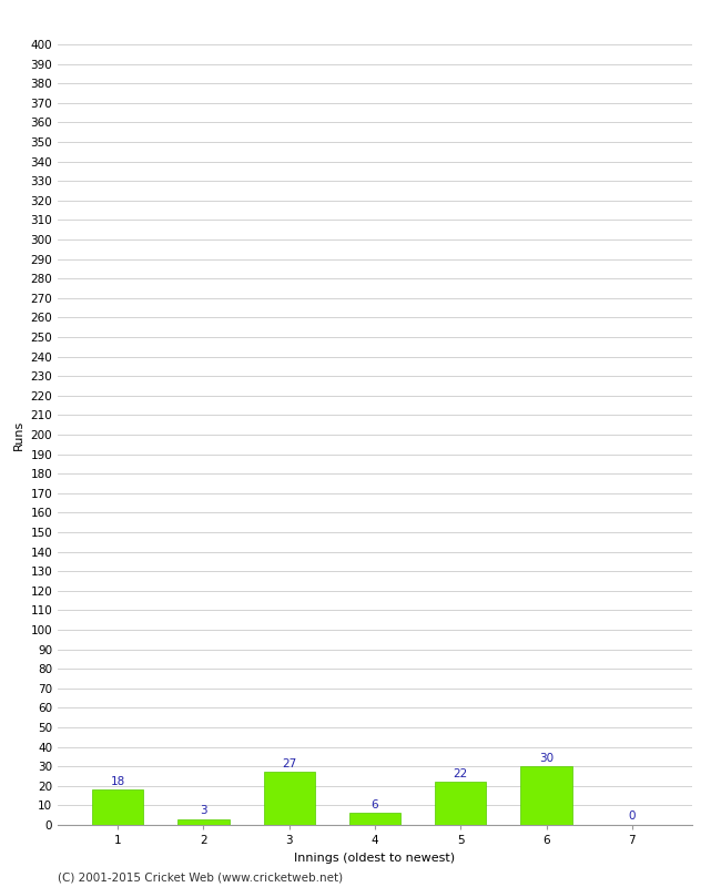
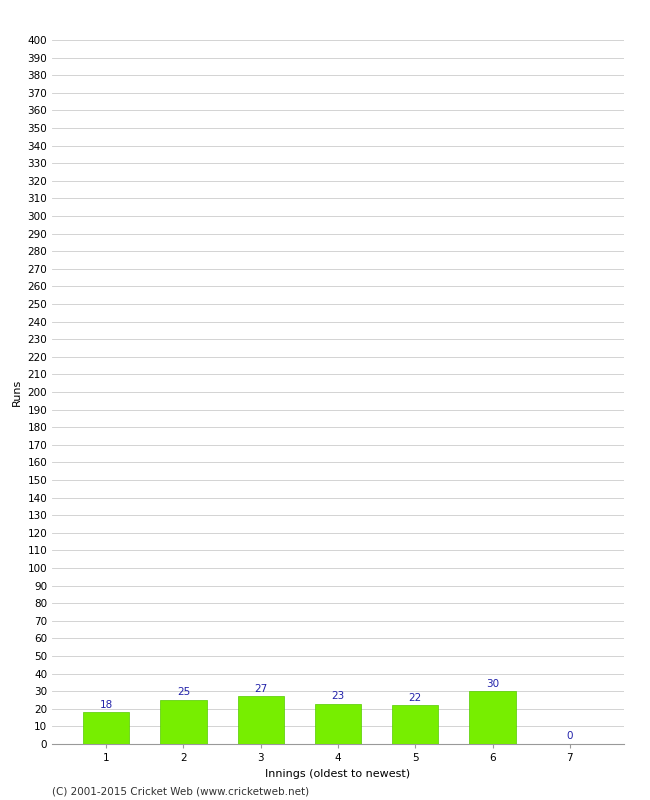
2: 3 -> 25
4: 6 -> 23
